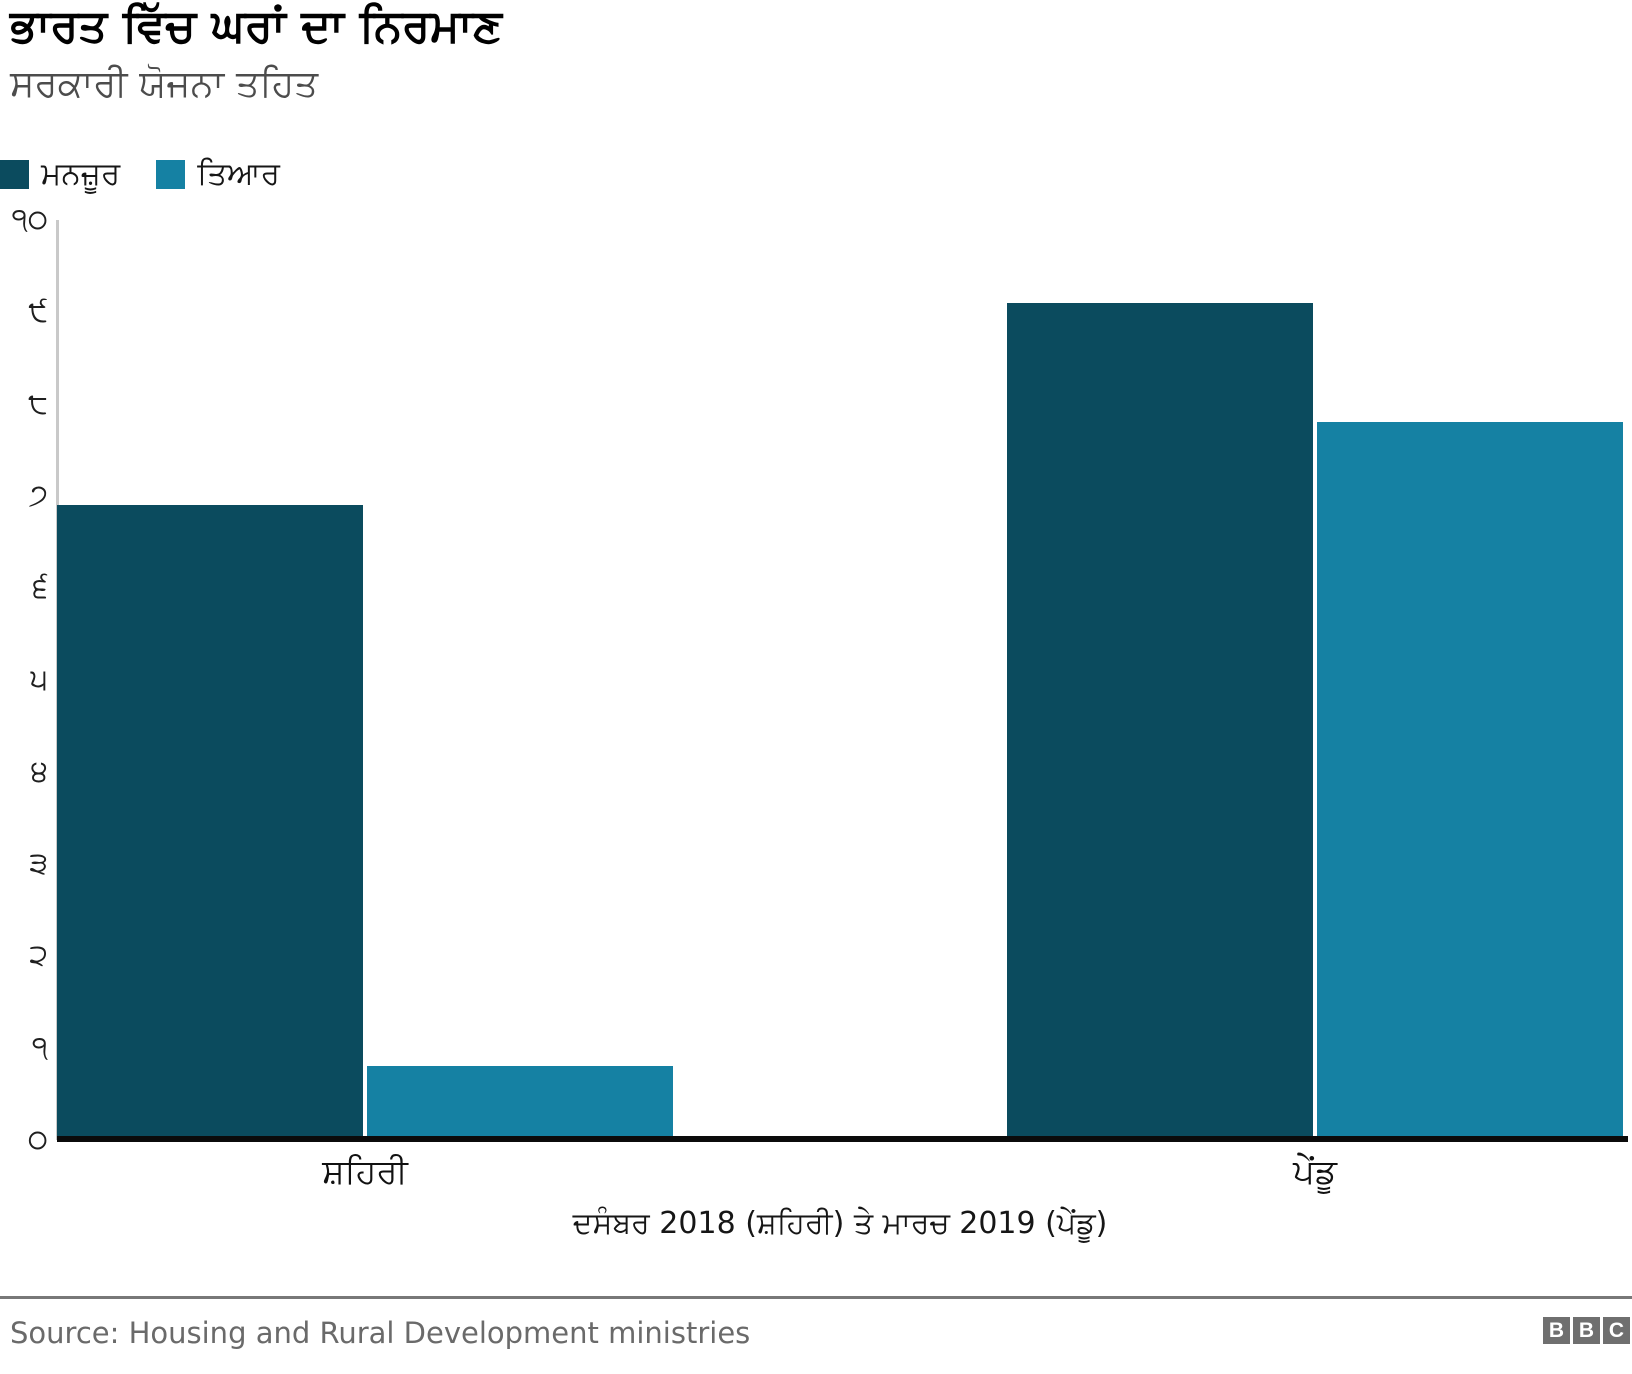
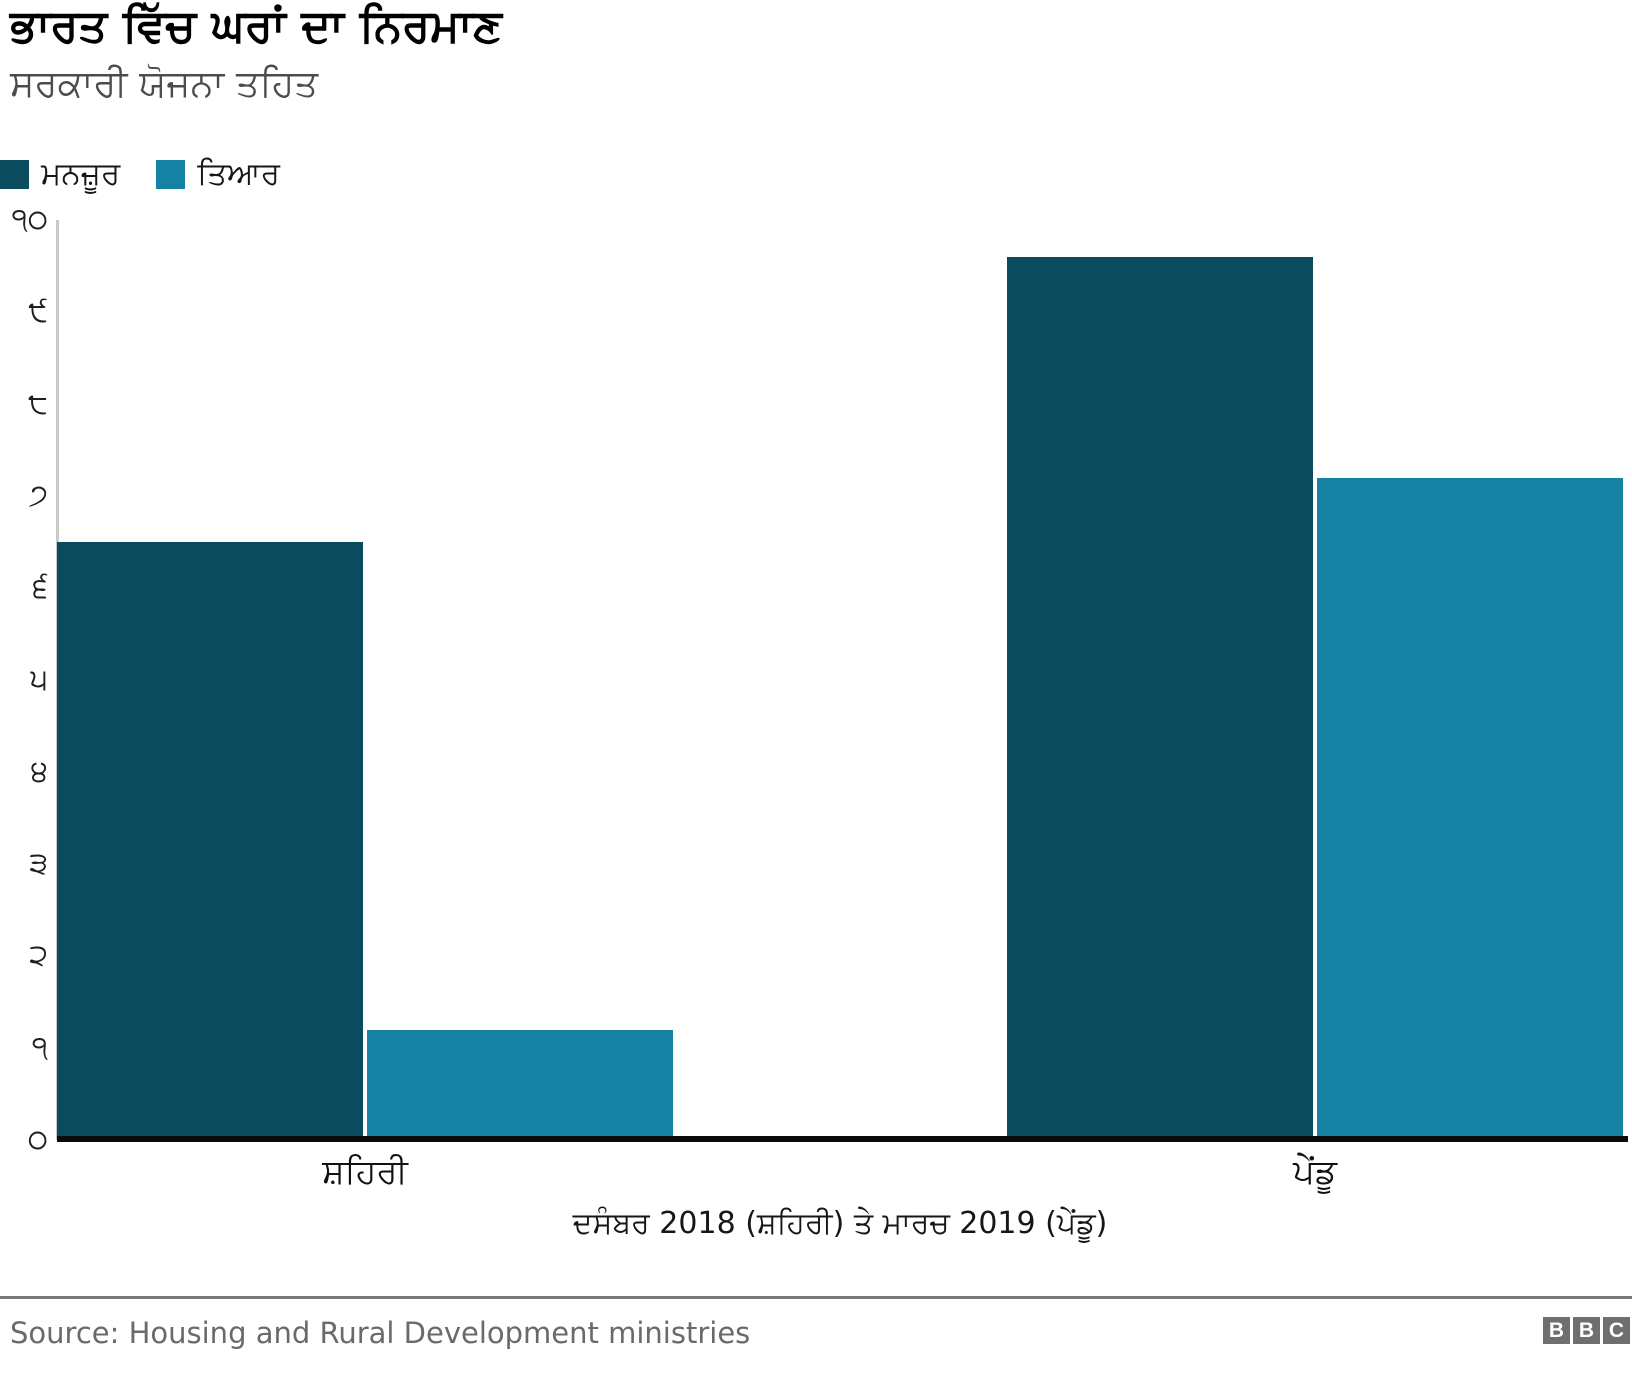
ਮਨਜ਼ੂਰ/ਸ਼ਹਿਰੀ: 6.9 -> 6.5
ਤਿਆਰ/ਸ਼ਹਿਰੀ: 0.8 -> 1.2
ਮਨਜ਼ੂਰ/ਪੇਂਡੂ: 9.1 -> 9.6
ਤਿਆਰ/ਪੇਂਡੂ: 7.8 -> 7.2
